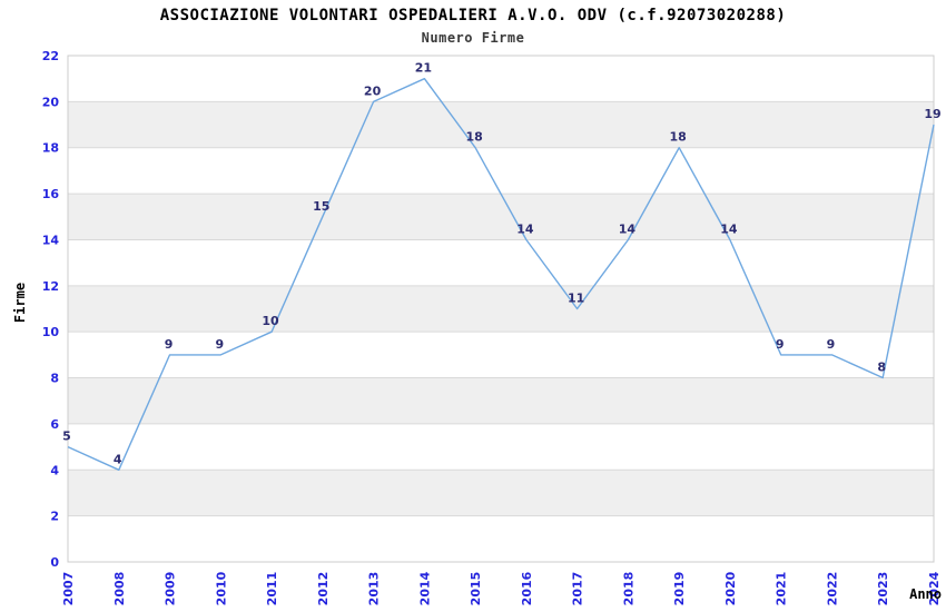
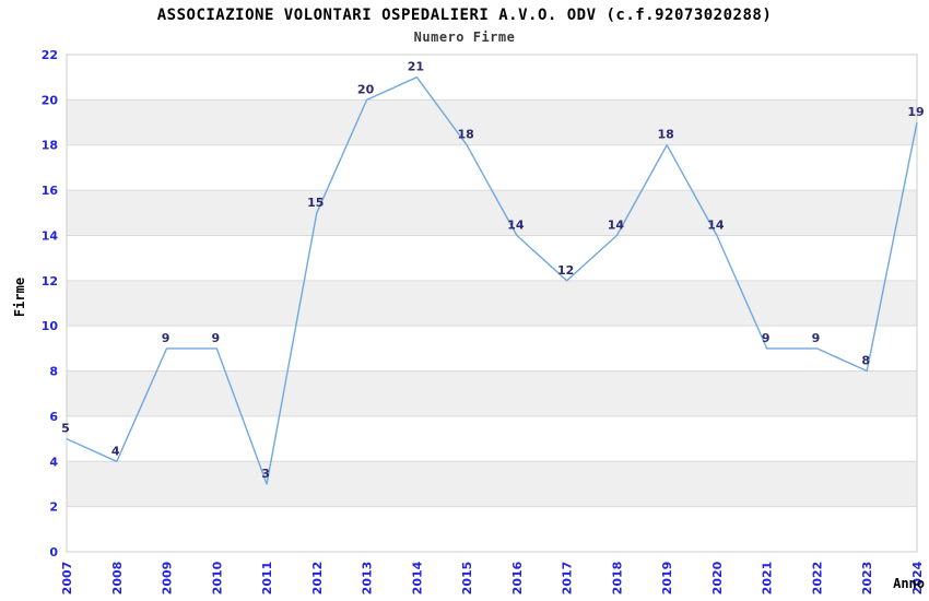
2011: 10 -> 3
2017: 11 -> 12
